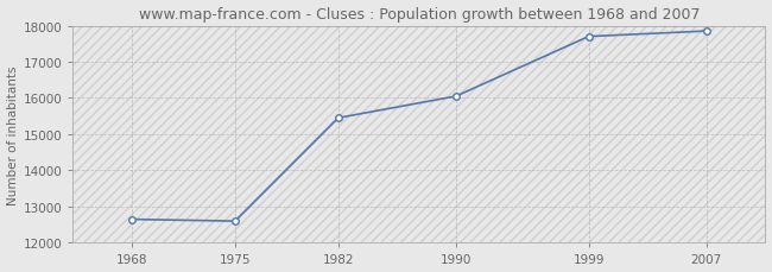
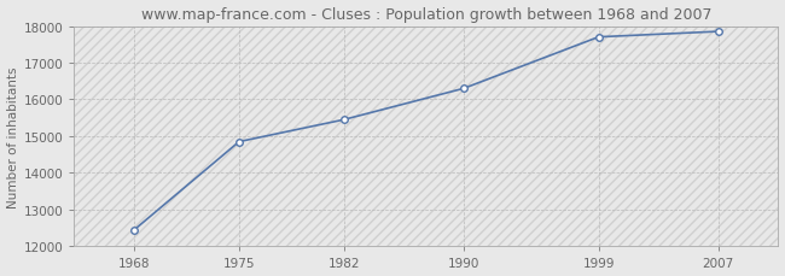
1968: 12650 -> 12450
1975: 12600 -> 14850
1990: 16050 -> 16300
